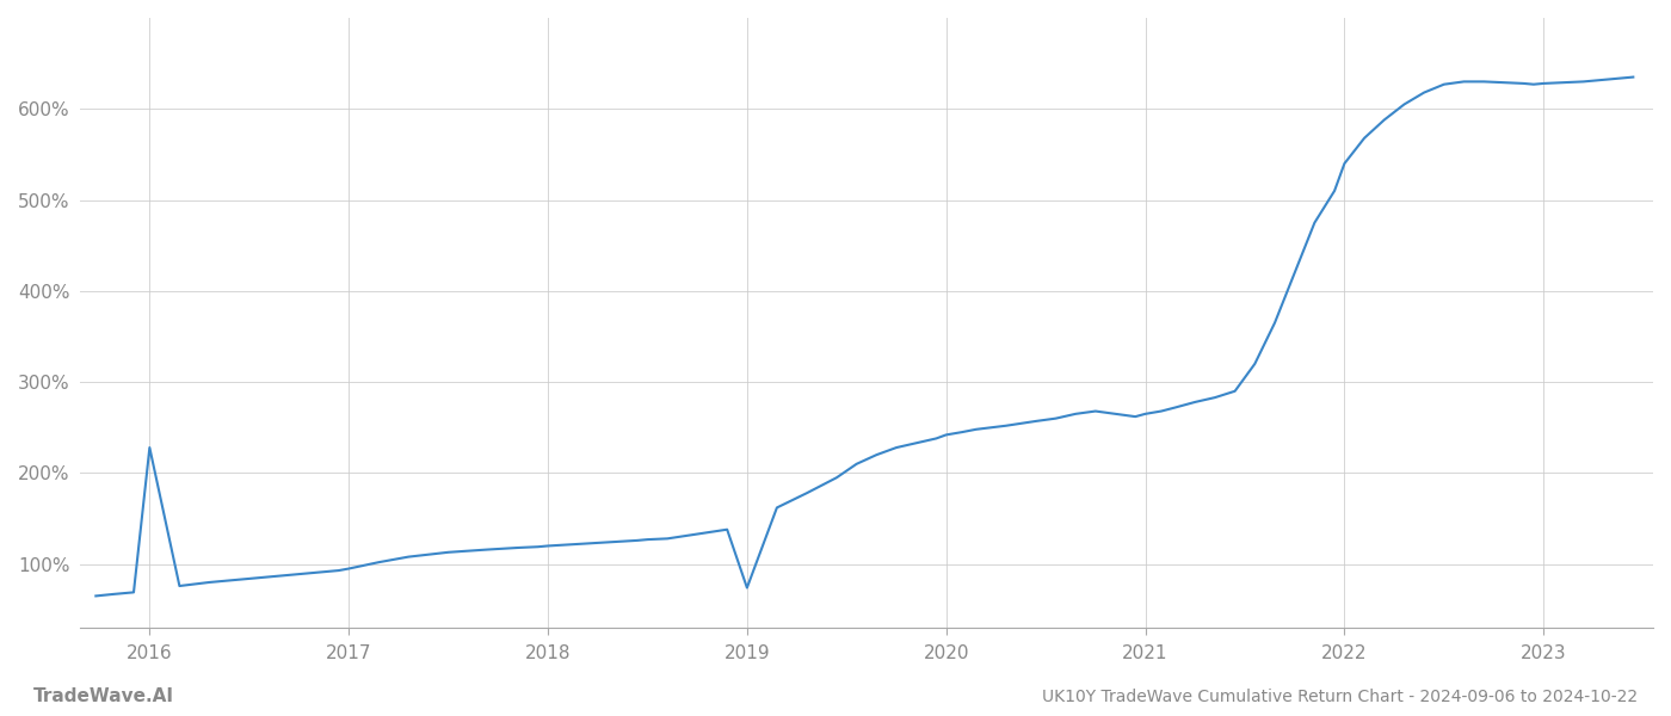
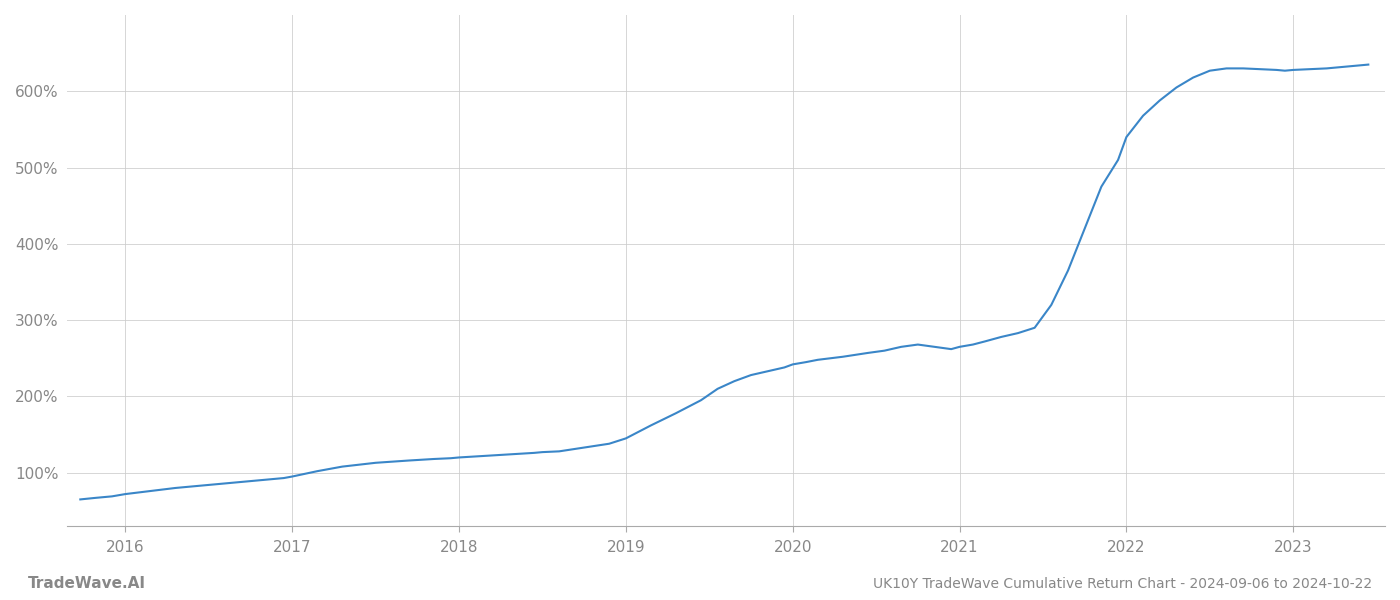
2016: 228% -> 72%
2019: 74% -> 145%
